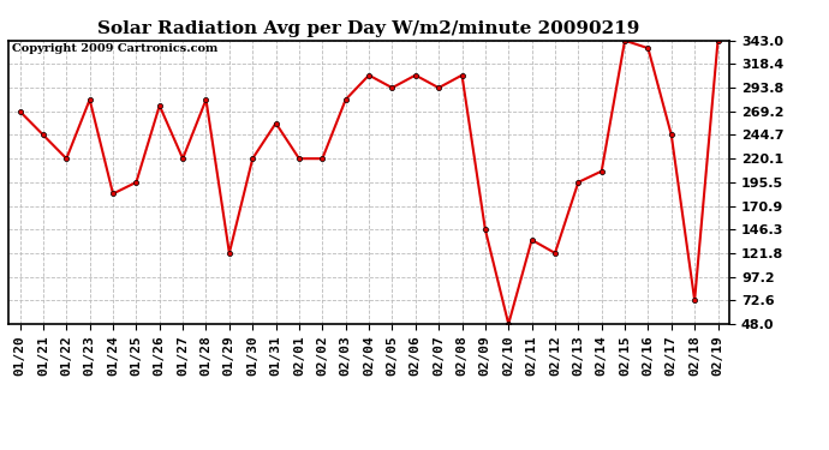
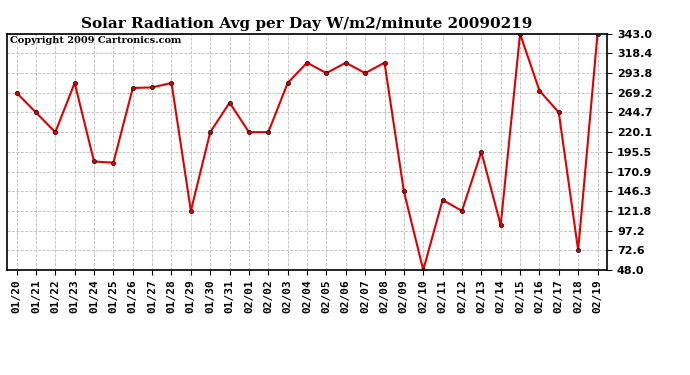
01/25: 196 -> 182
01/27: 220 -> 276
02/14: 207 -> 104
02/16: 335 -> 272
